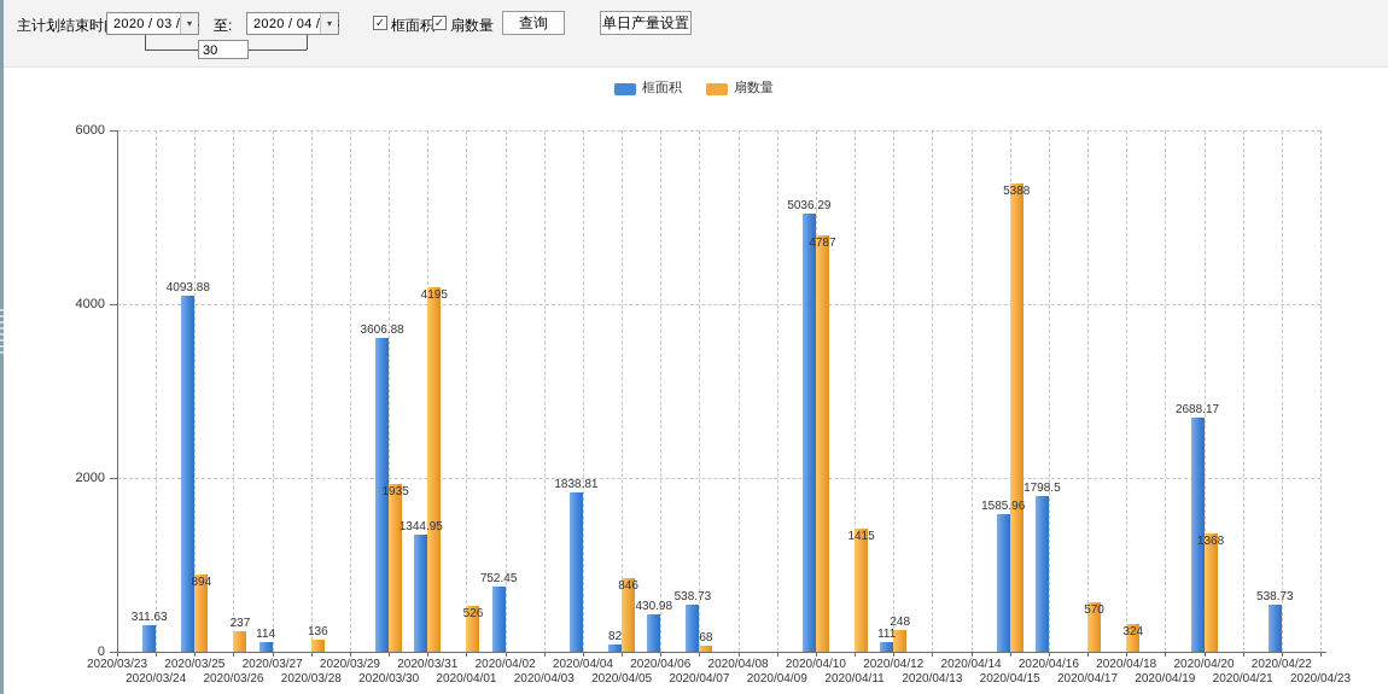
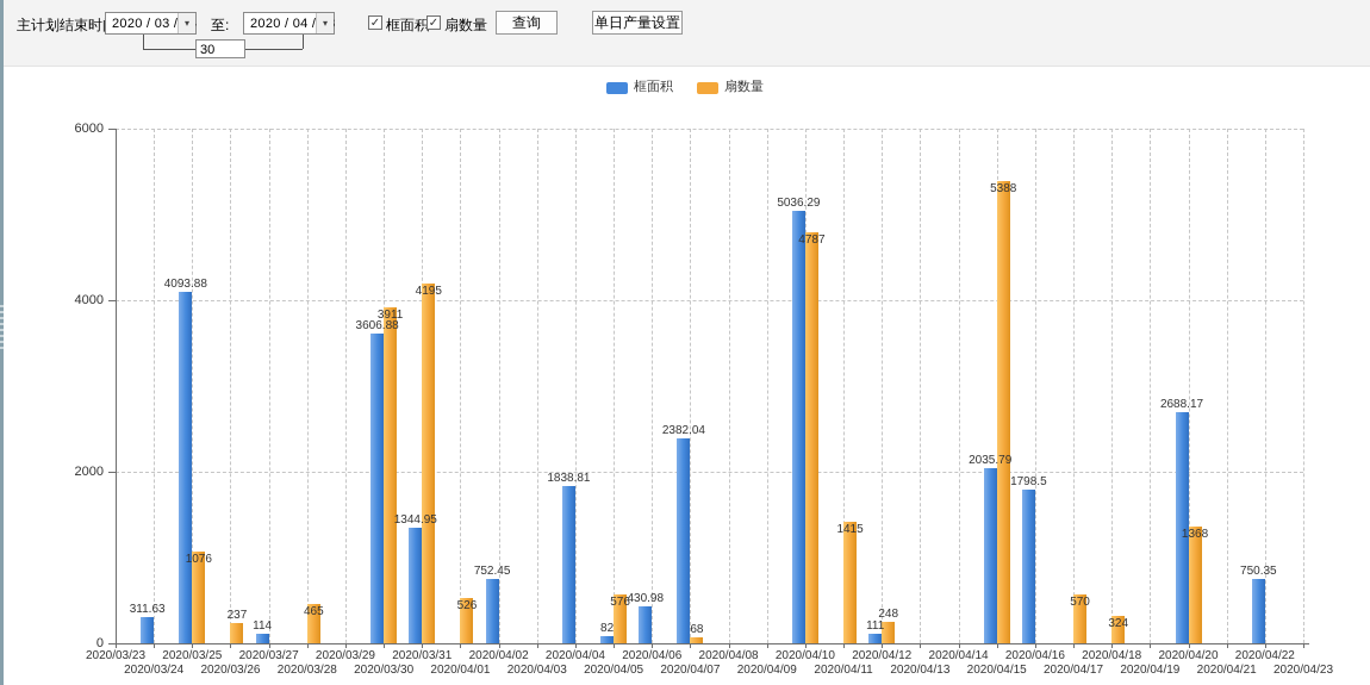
扇数量/2020/03/25: 894 -> 1076
扇数量/2020/03/28: 136 -> 465
扇数量/2020/03/30: 1935 -> 3911
扇数量/2020/04/05: 846 -> 576
框面积/2020/04/07: 538.73 -> 2382.04
框面积/2020/04/15: 1585.96 -> 2035.79
框面积/2020/04/22: 538.73 -> 750.35
